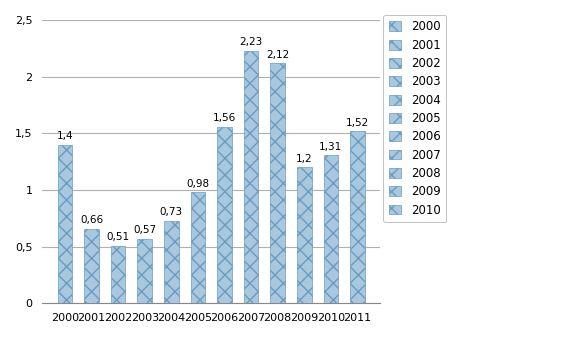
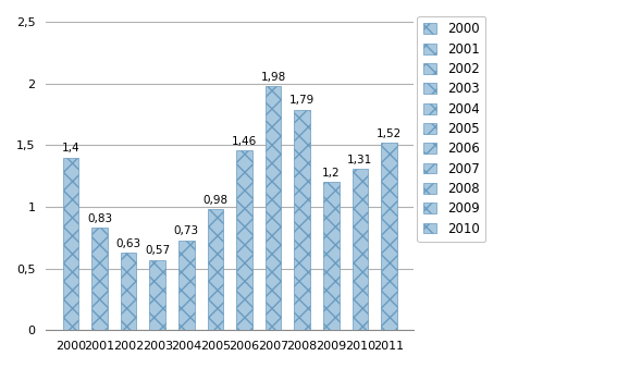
2001: 0,66 -> 0,83
2002: 0,51 -> 0,63
2006: 1,56 -> 1,46
2007: 2,23 -> 1,98
2008: 2,12 -> 1,79
